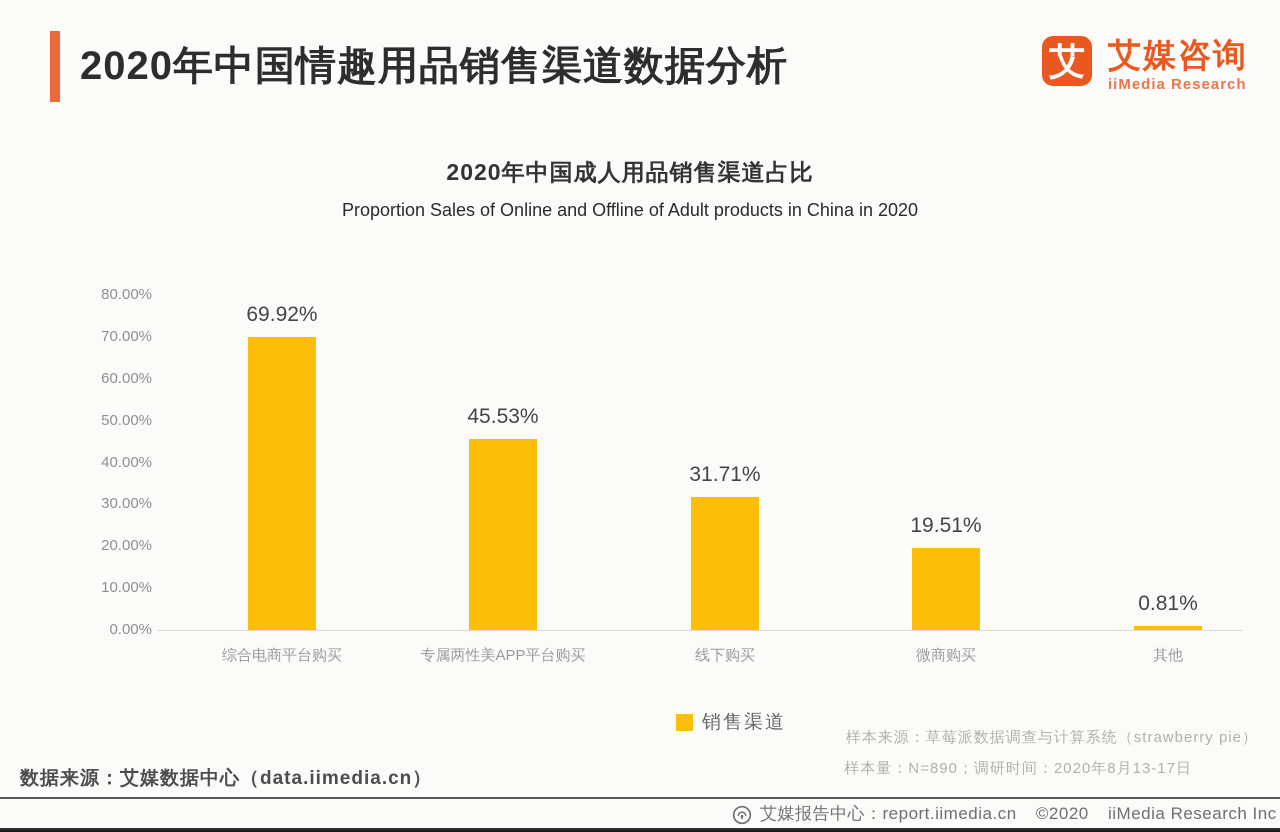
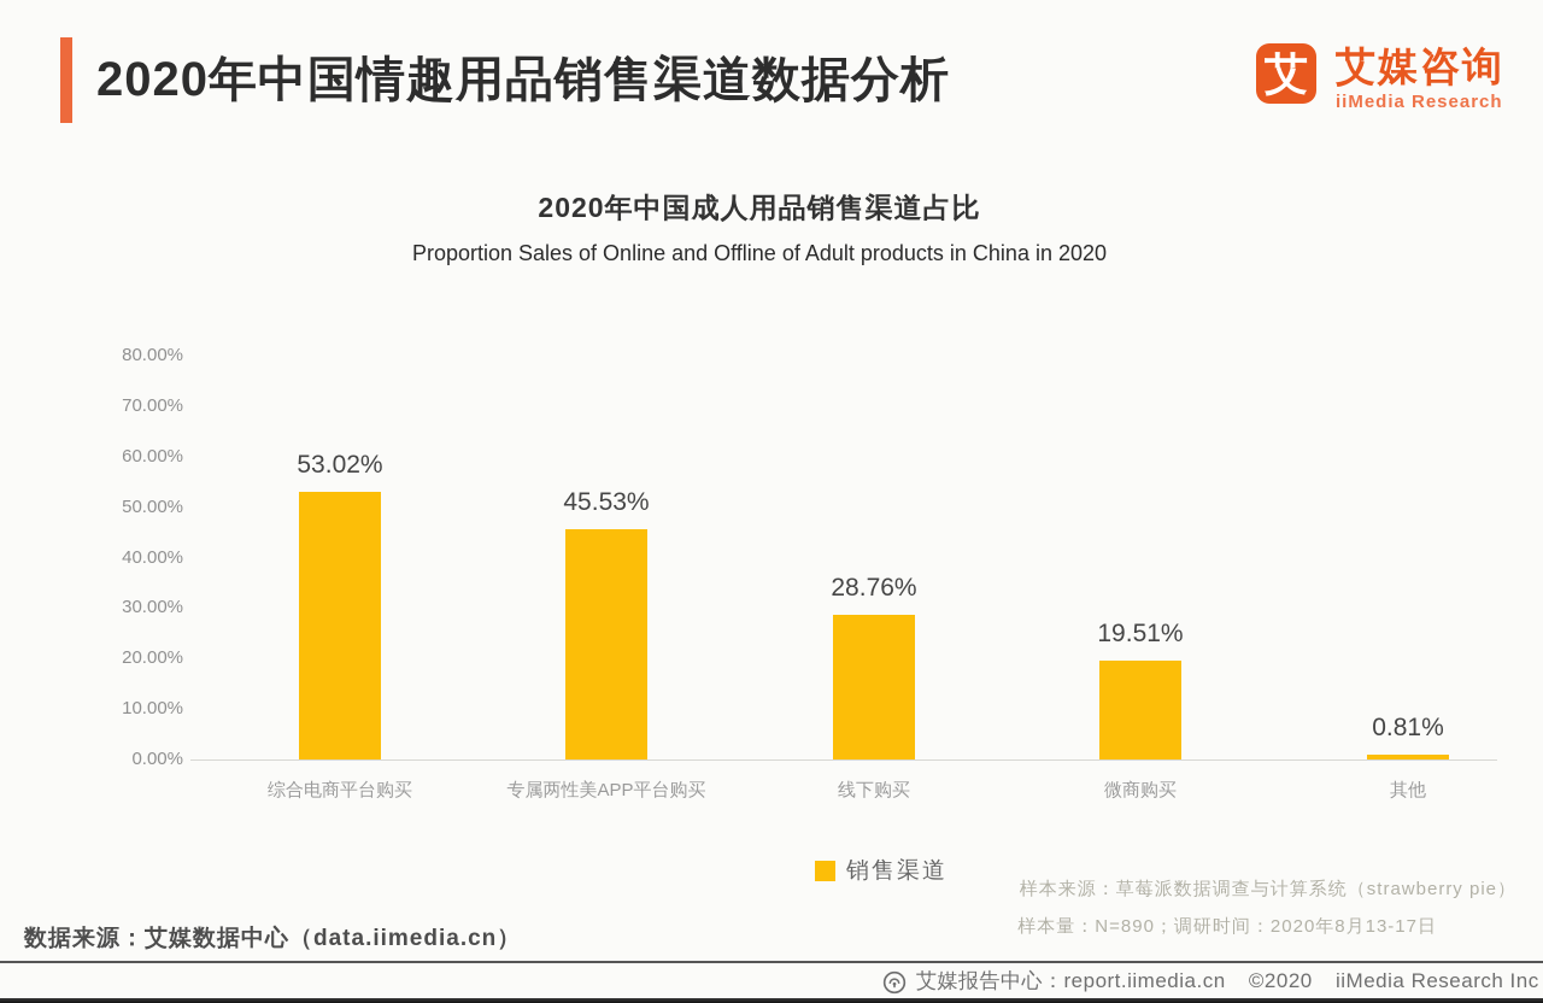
综合电商平台购买: 69.92% -> 53.02%
线下购买: 31.71% -> 28.76%
